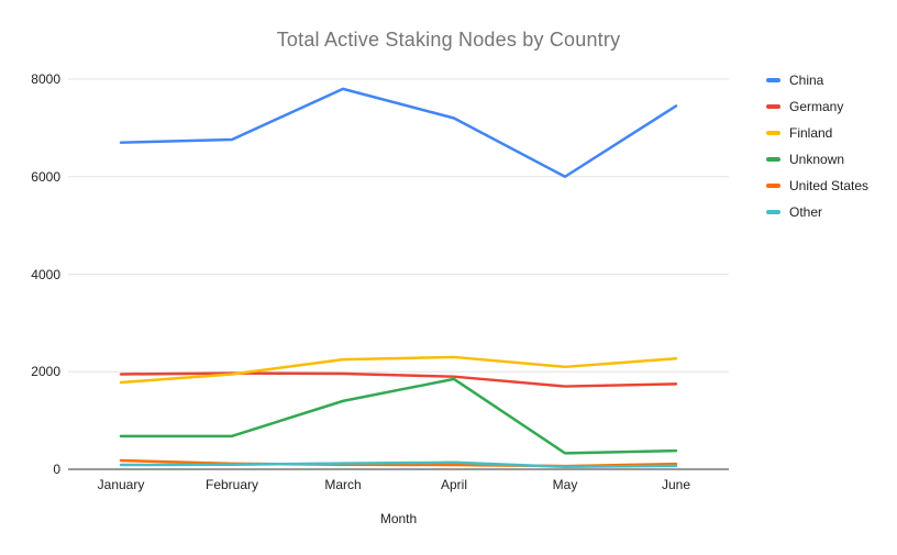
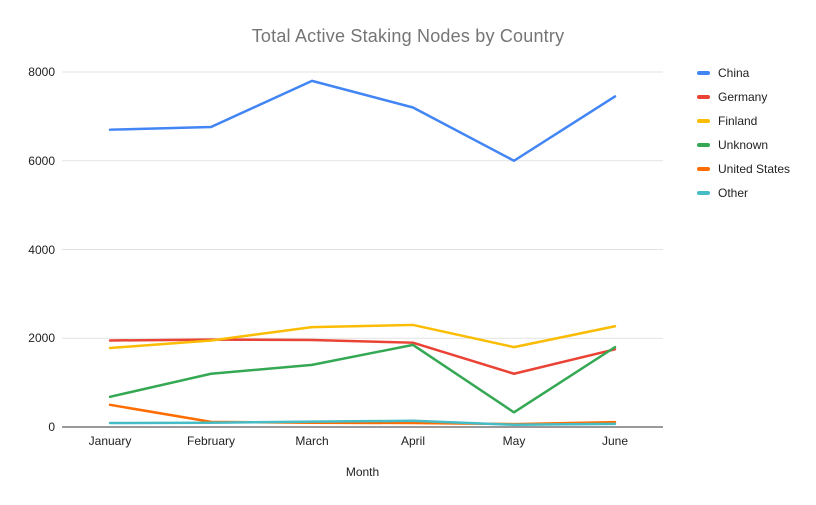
United States/January: 200 -> 500
Unknown/February: 700 -> 1200
Germany/May: 1700 -> 1200
Finland/May: 2100 -> 1800
Unknown/June: 400 -> 1800
